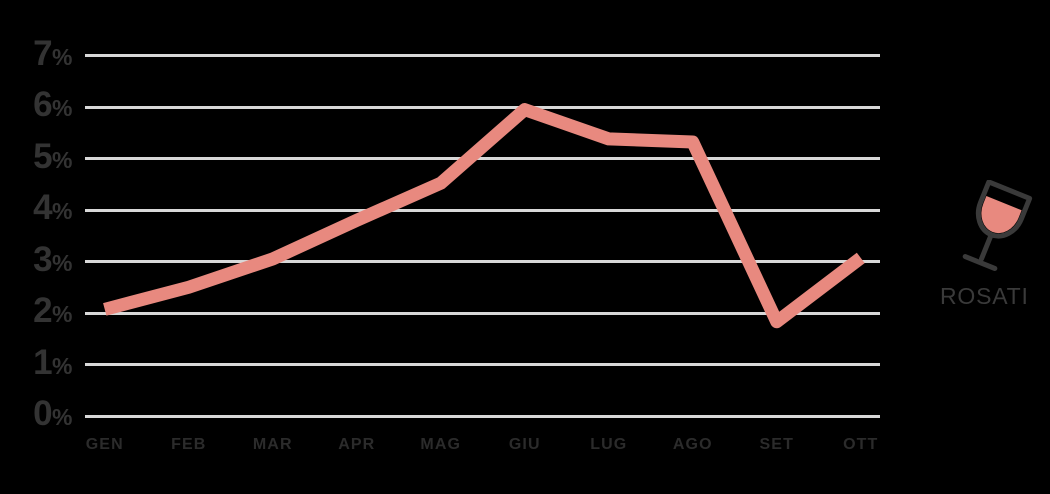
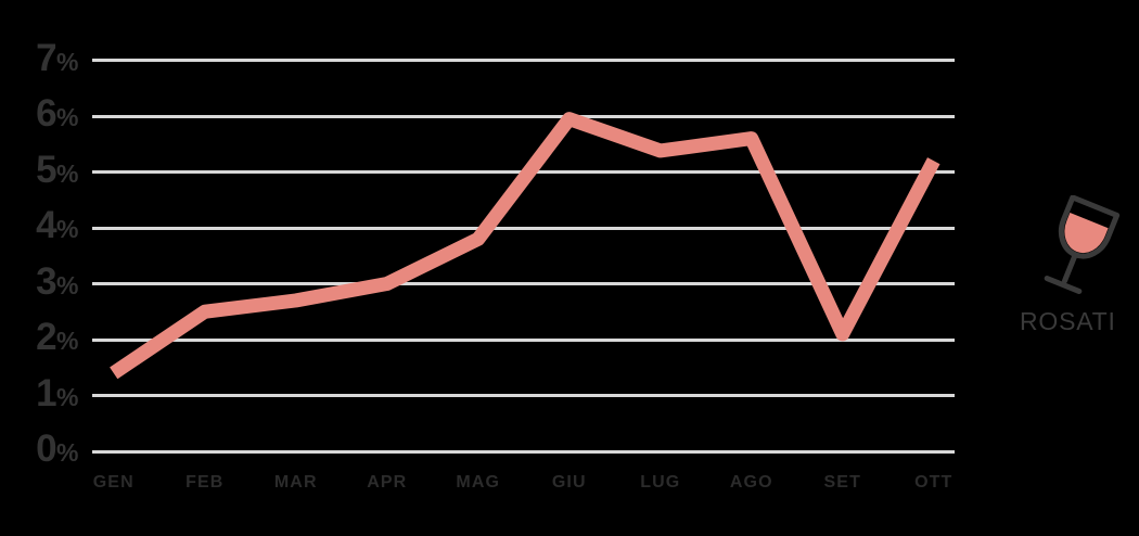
GEN: 2.1 -> 1.4
MAR: 3.0 -> 2.7
APR: 3.8 -> 3.0
MAG: 4.5 -> 3.8
AGO: 5.3 -> 5.6
SET: 1.8 -> 2.1
OTT: 3.1 -> 5.2
